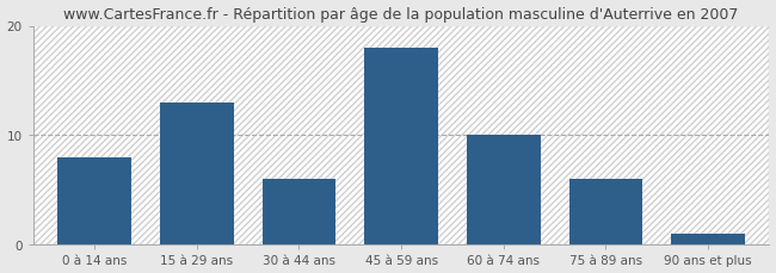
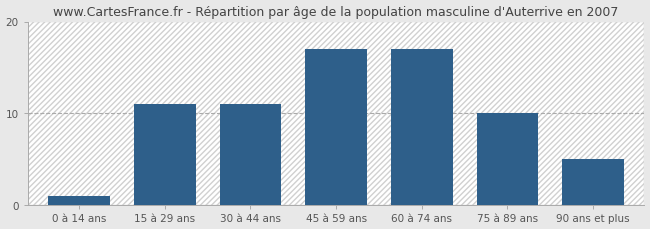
0 à 14 ans: 8 -> 1
15 à 29 ans: 13 -> 11
30 à 44 ans: 6 -> 11
45 à 59 ans: 18 -> 17
60 à 74 ans: 10 -> 17
75 à 89 ans: 6 -> 10
90 ans et plus: 1 -> 5
